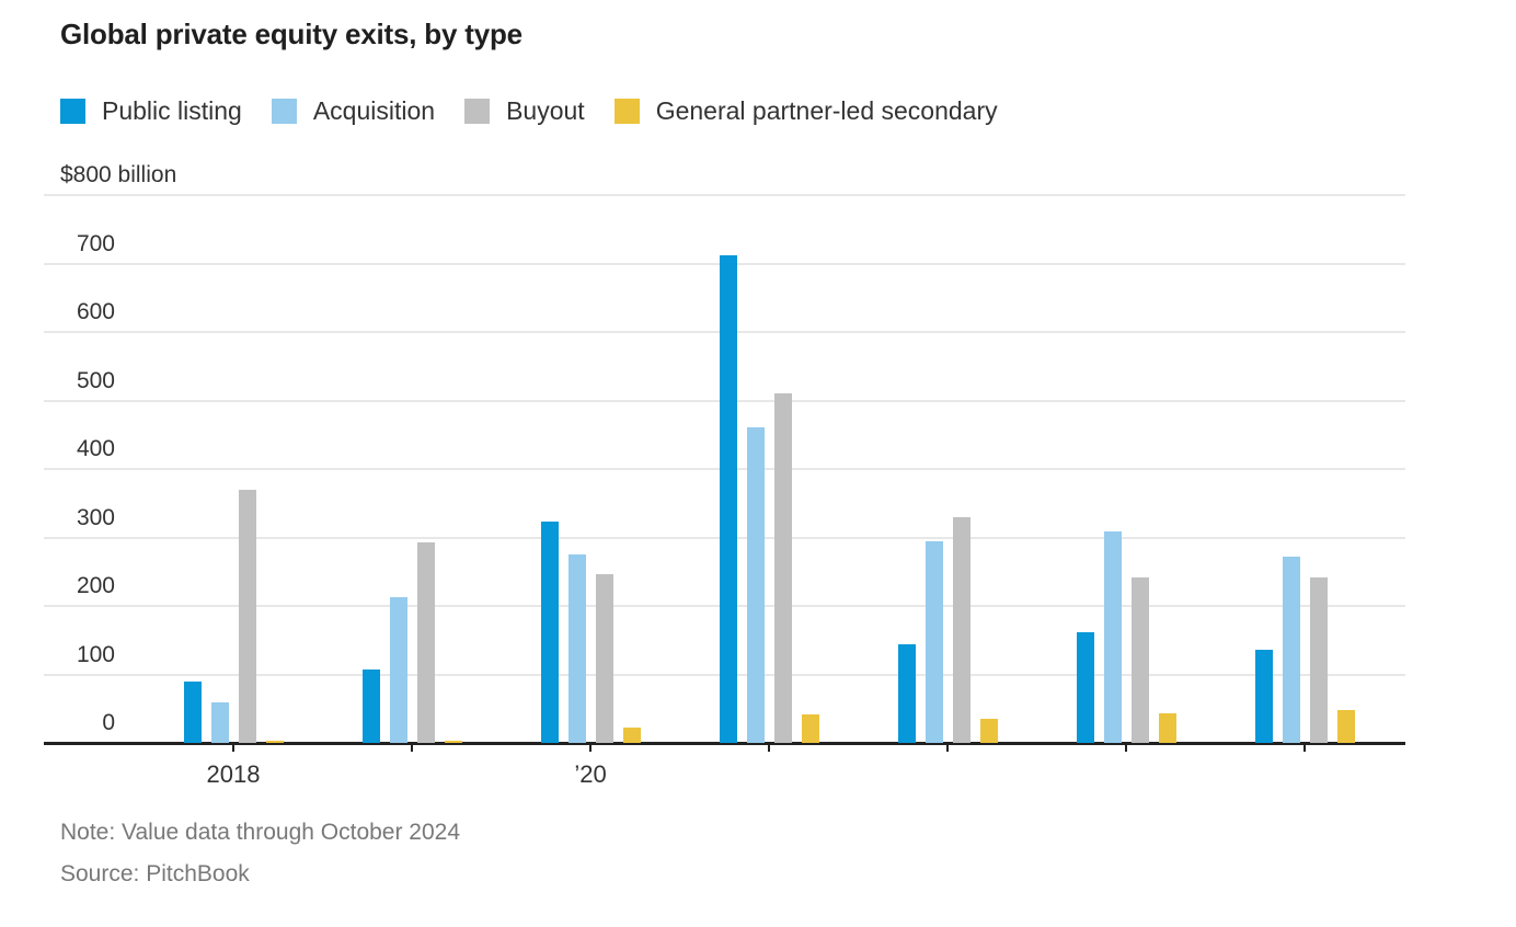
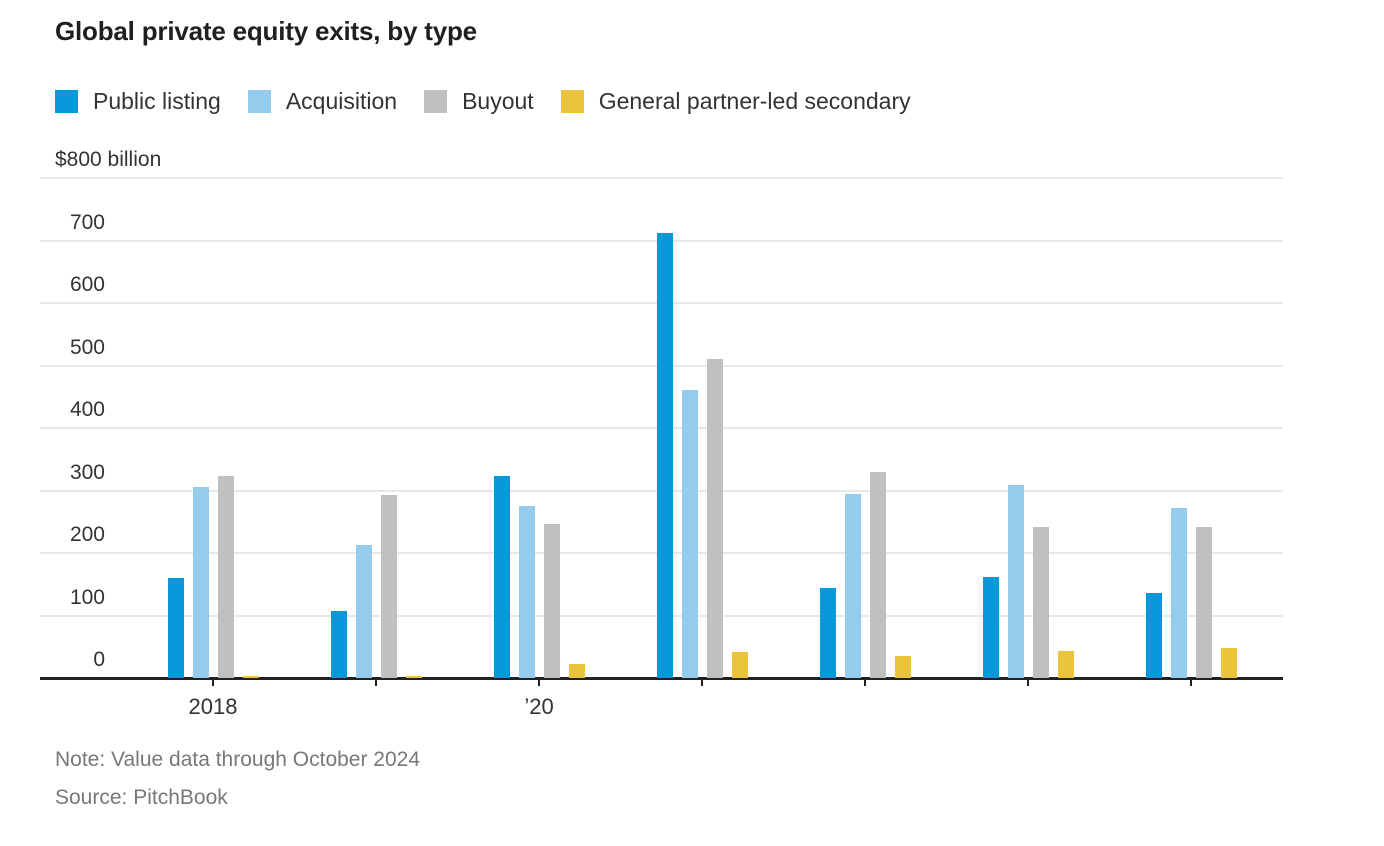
Public listing/2018: 90 -> 160
Acquisition/2018: 60 -> 310
Buyout/2018: 370 -> 320
